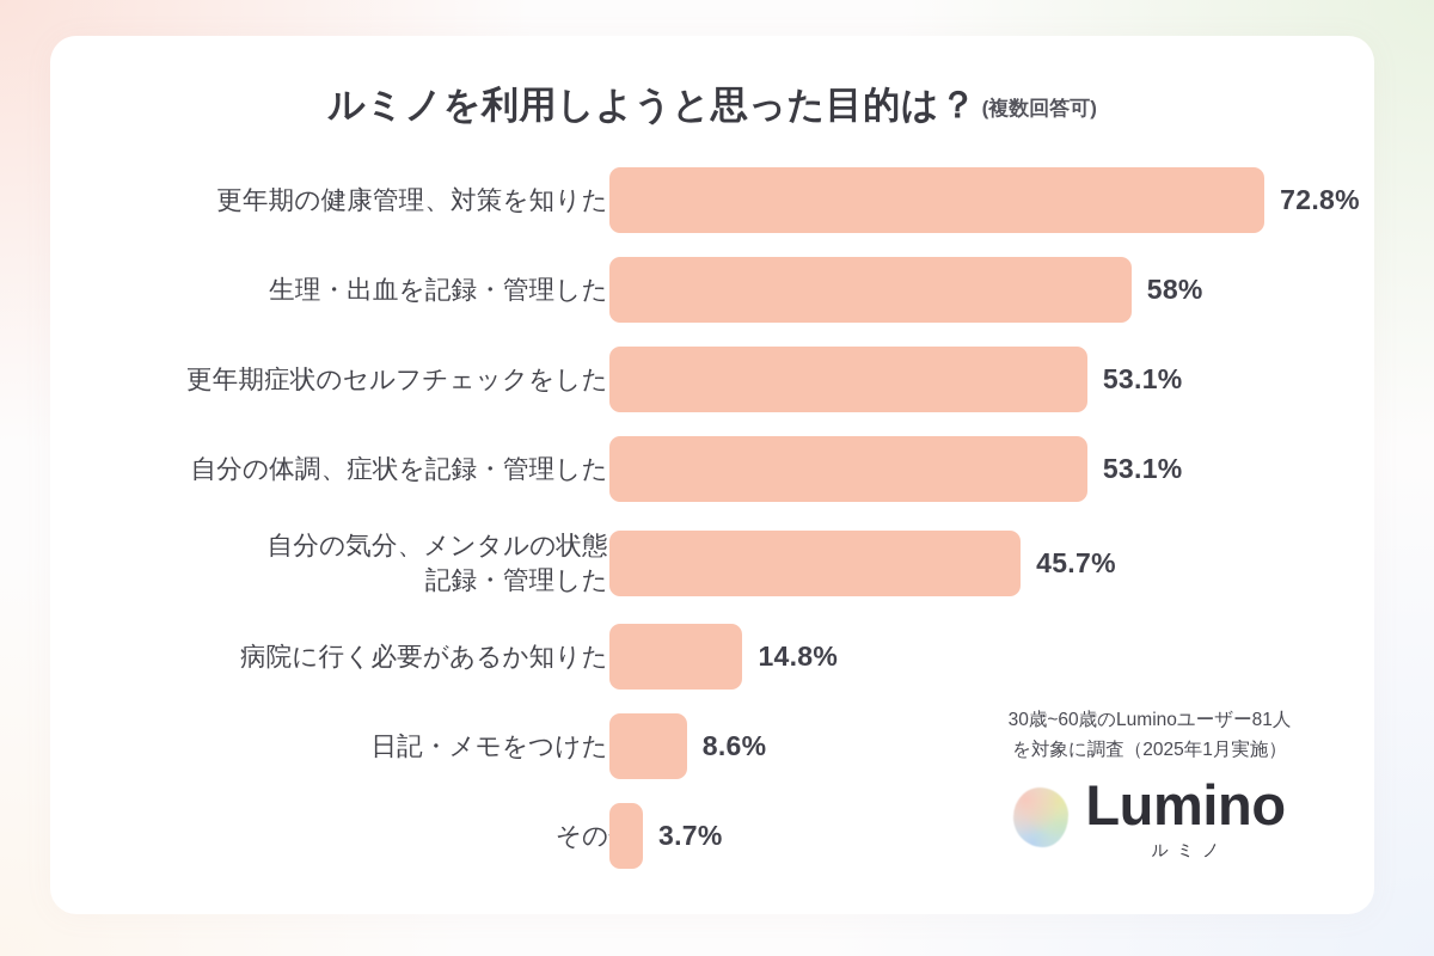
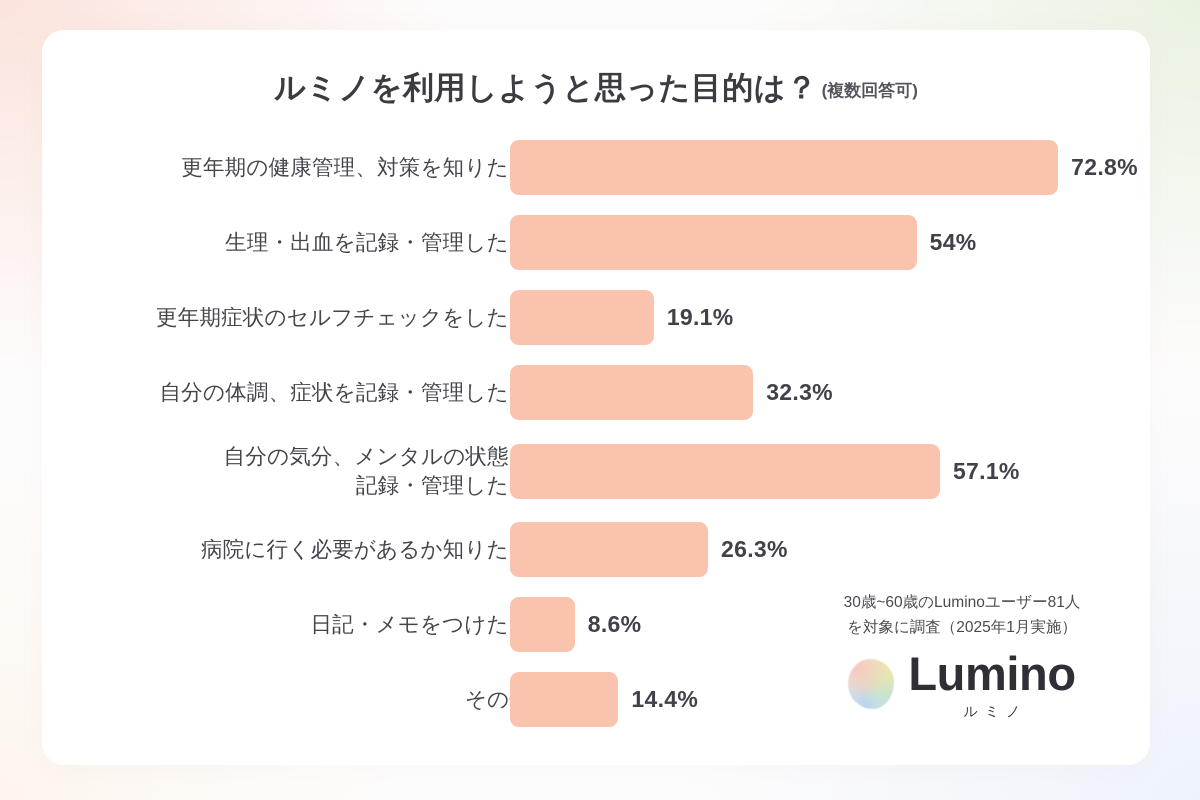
生理・出血を記録・管理したい: 58% -> 54%
更年期症状のセルフチェックをしたい: 53.1% -> 19.1%
自分の体調、症状を記録・管理したい: 53.1% -> 32.3%
自分の気分、メンタルの状態を 記録・管理したい: 45.7% -> 57.1%
病院に行く必要があるか知りたい: 14.8% -> 26.3%
その他: 3.7% -> 14.4%
